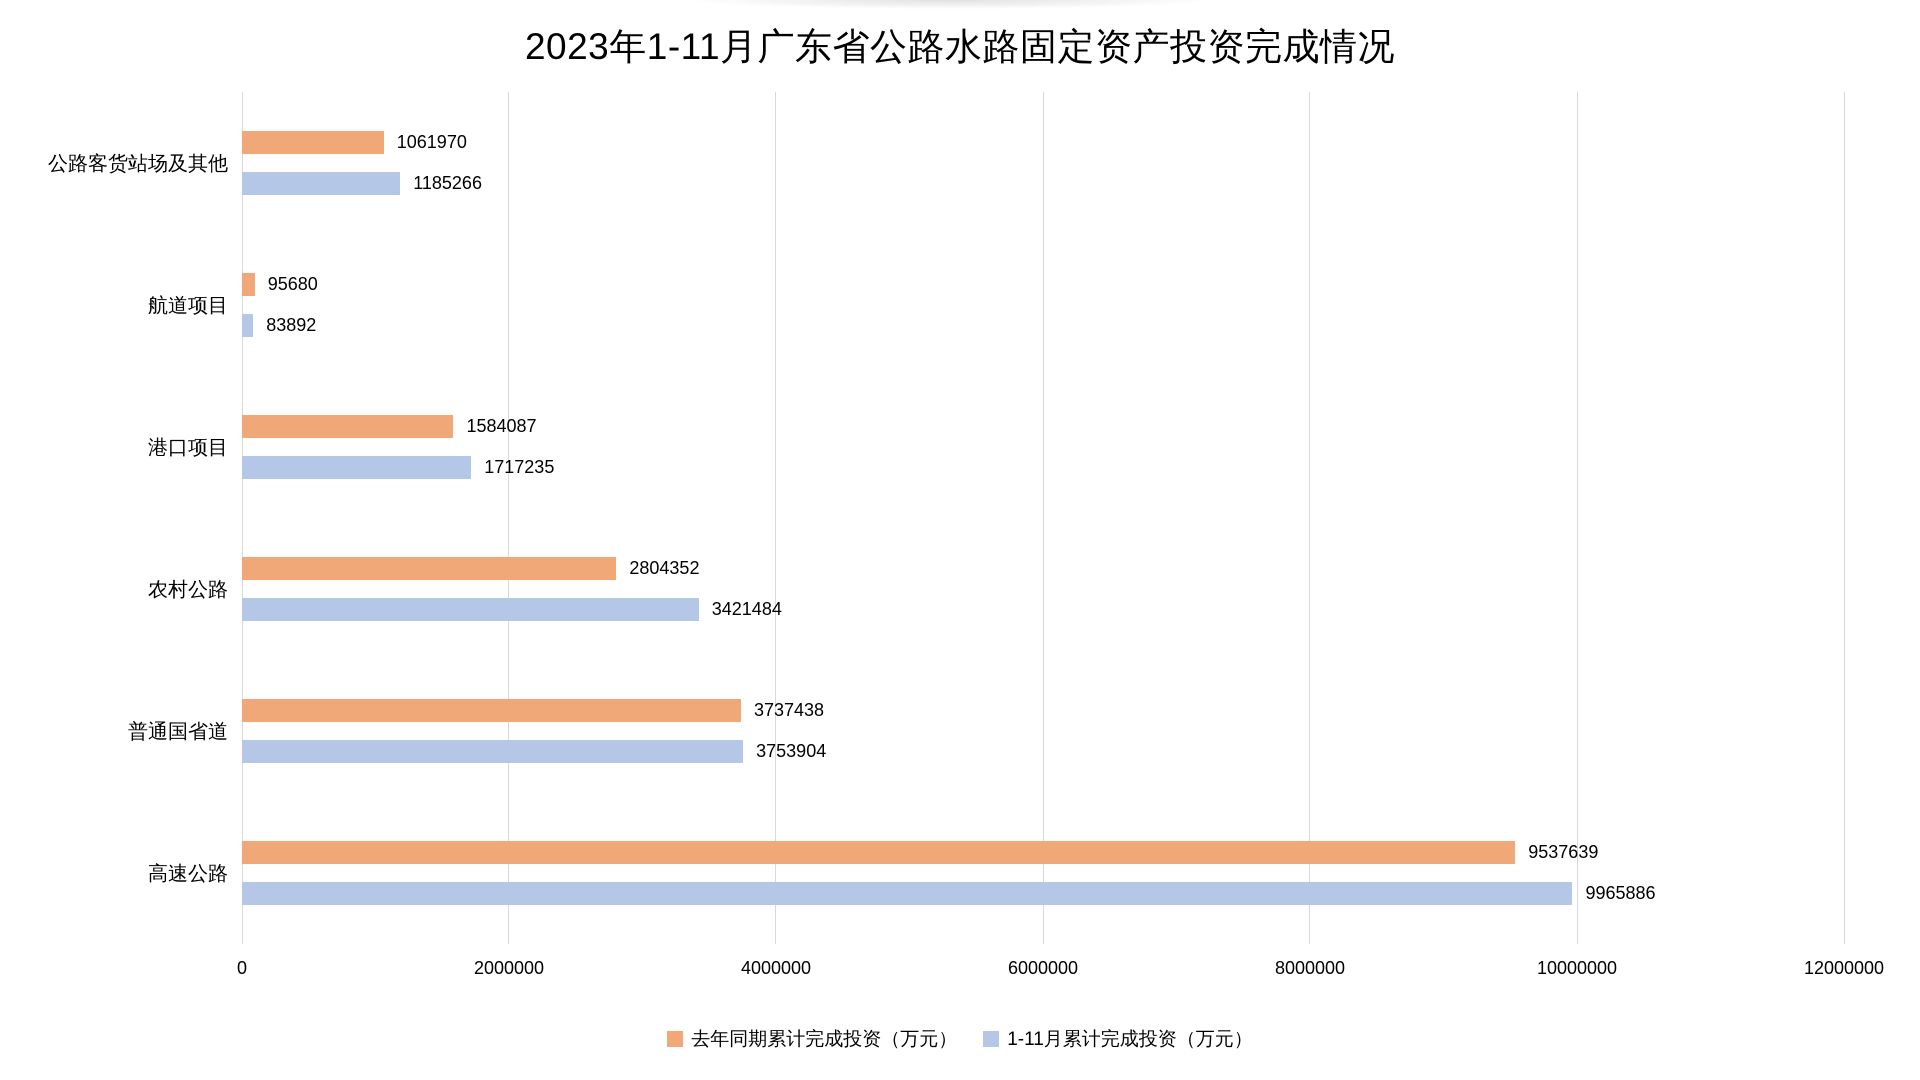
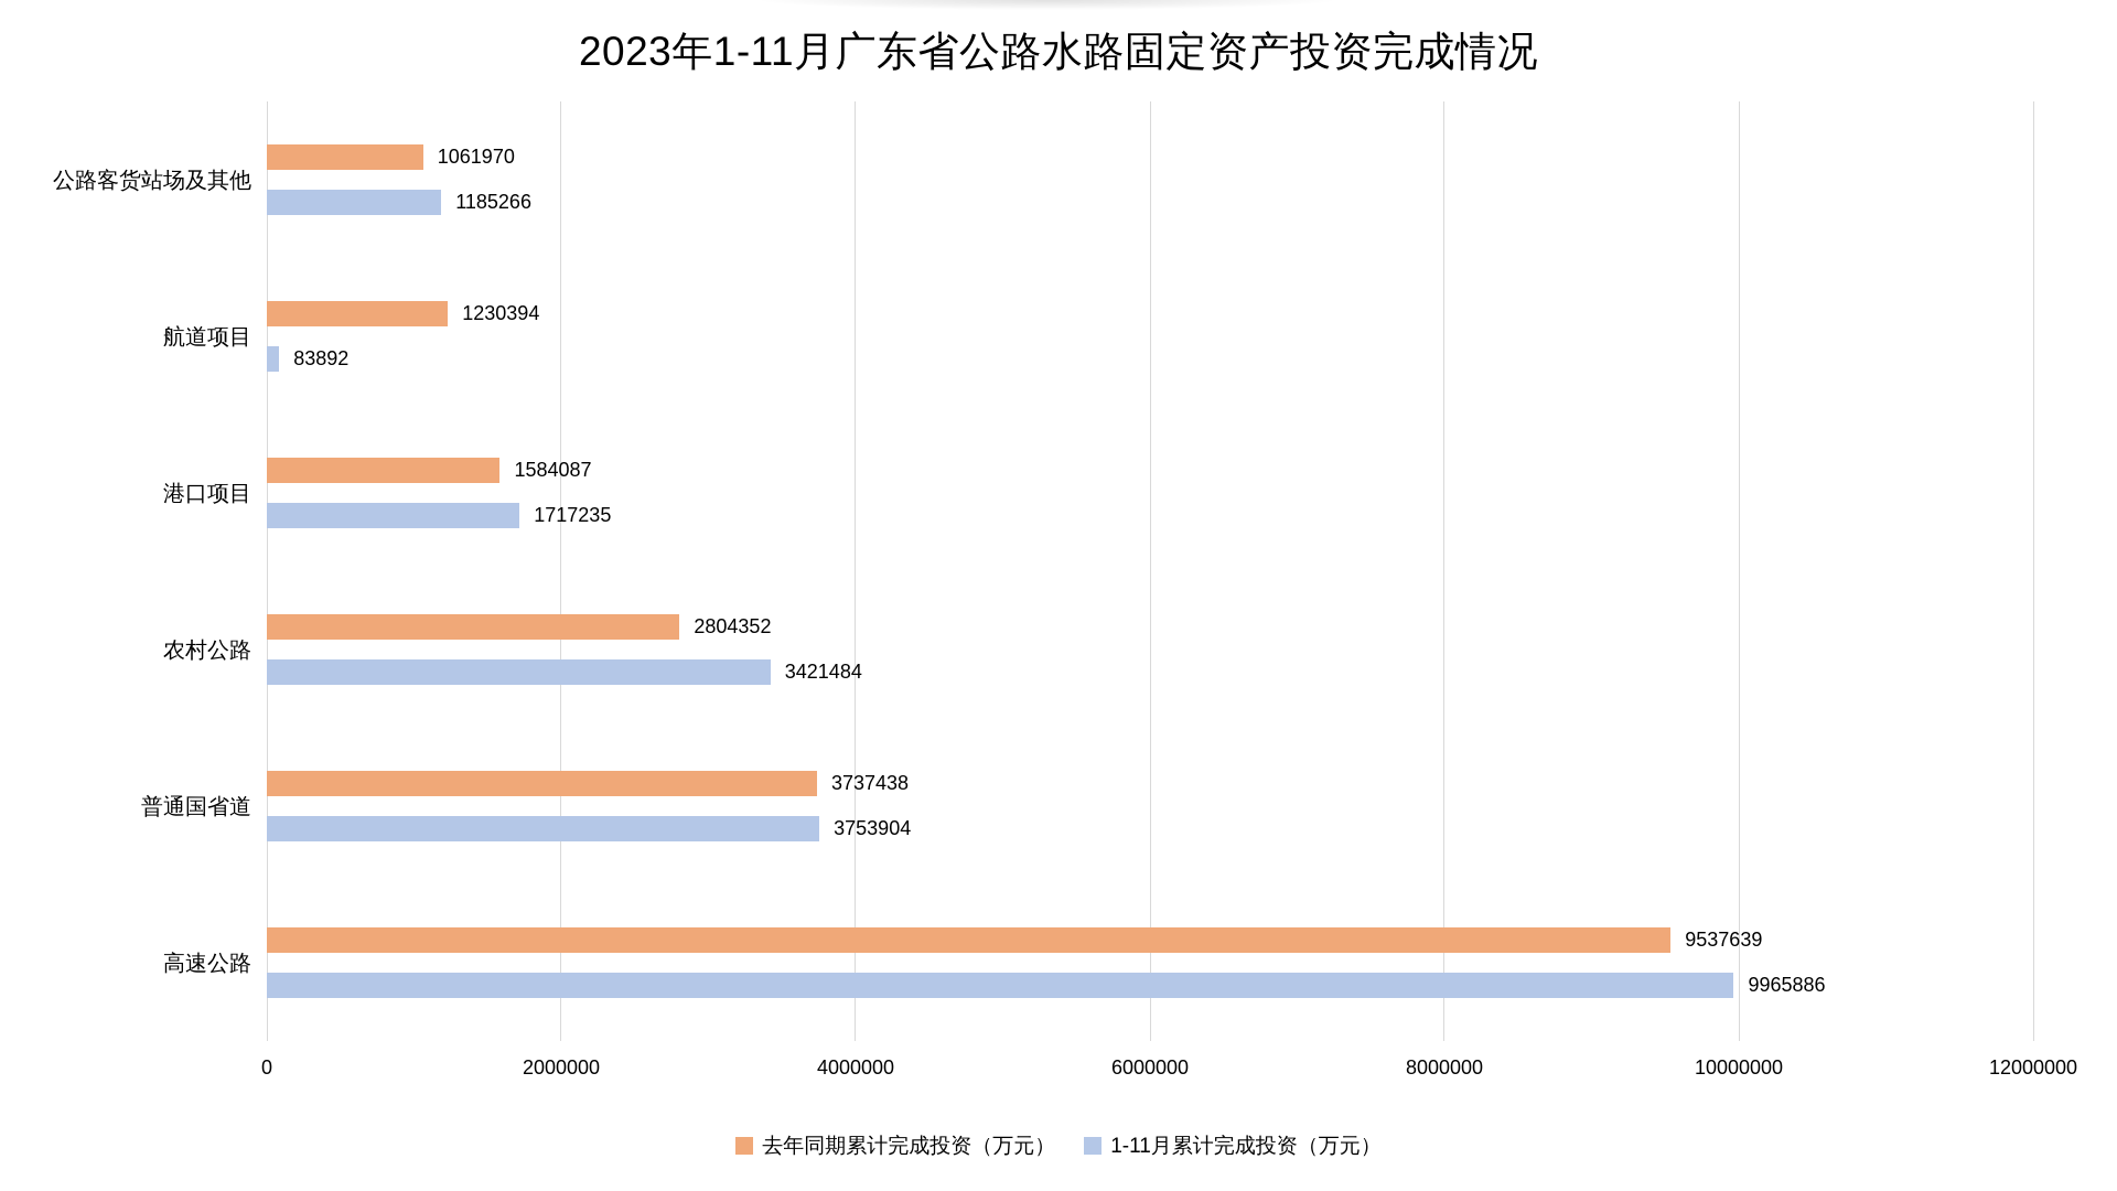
去年同期累计完成投资（万元）/航道项目: 95680 -> 1230394
